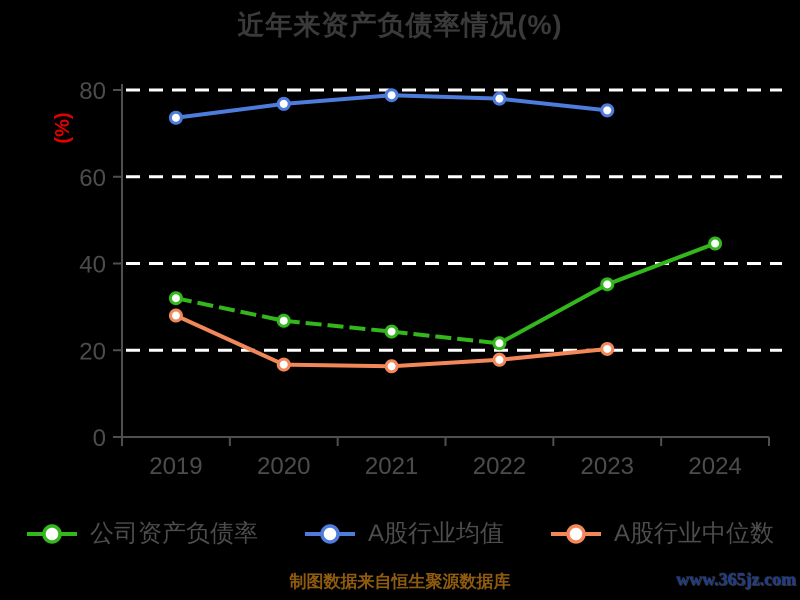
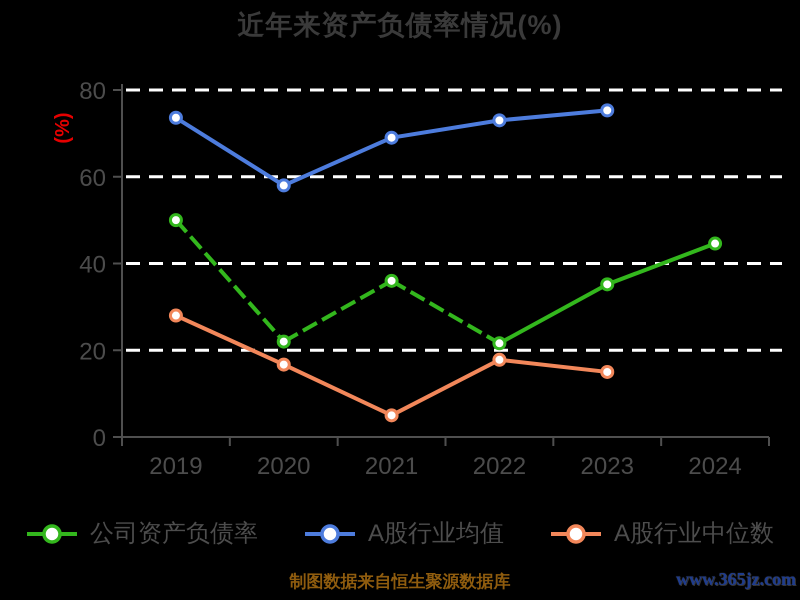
公司资产负债率/2019: 32 -> 50
公司资产负债率/2020: 27 -> 22
A股行业均值/2020: 77 -> 58
公司资产负债率/2021: 24 -> 36
A股行业均值/2021: 79 -> 69
A股行业中位数/2021: 16 -> 5
A股行业均值/2022: 78 -> 73
A股行业中位数/2023: 20 -> 15
